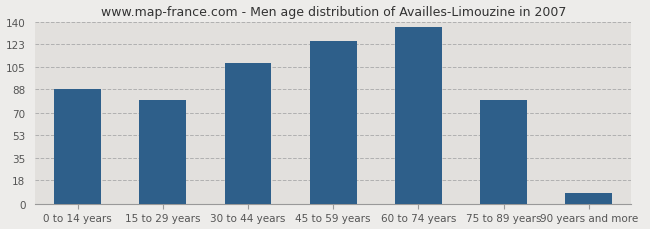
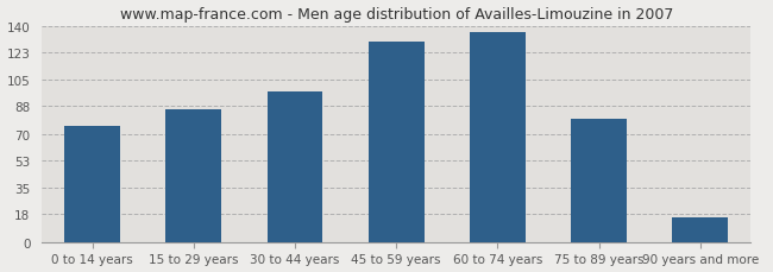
0 to 14 years: 88 -> 75
15 to 29 years: 80 -> 86
30 to 44 years: 108 -> 97
45 to 59 years: 125 -> 130
90 years and more: 8 -> 16
